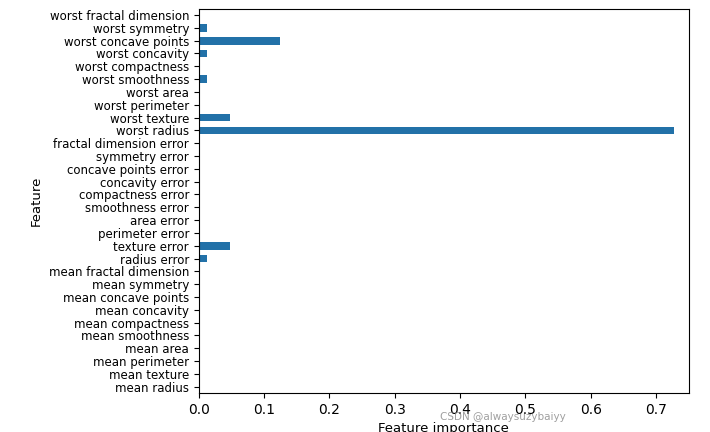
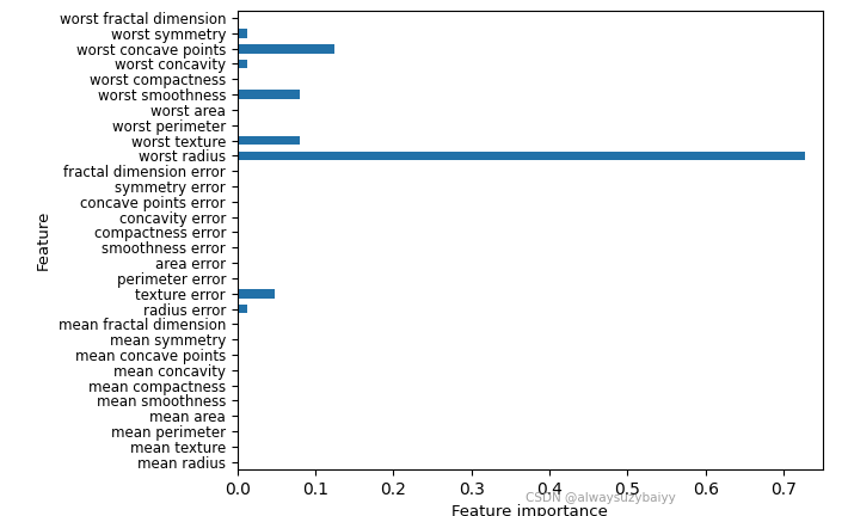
worst smoothness: 0.013 -> 0.080
worst texture: 0.047 -> 0.080
